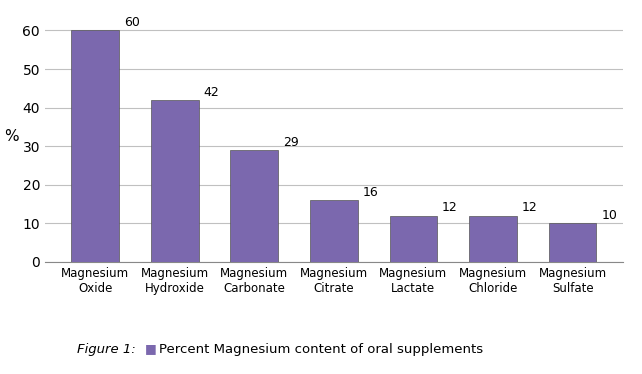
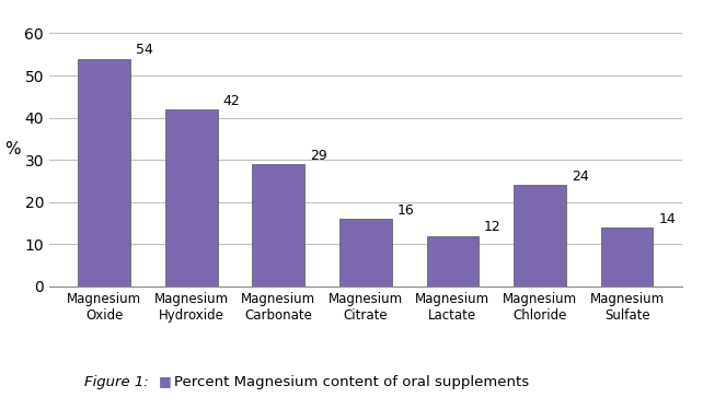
Magnesium Oxide: 60 -> 54
Magnesium Chloride: 12 -> 24
Magnesium Sulfate: 10 -> 14
